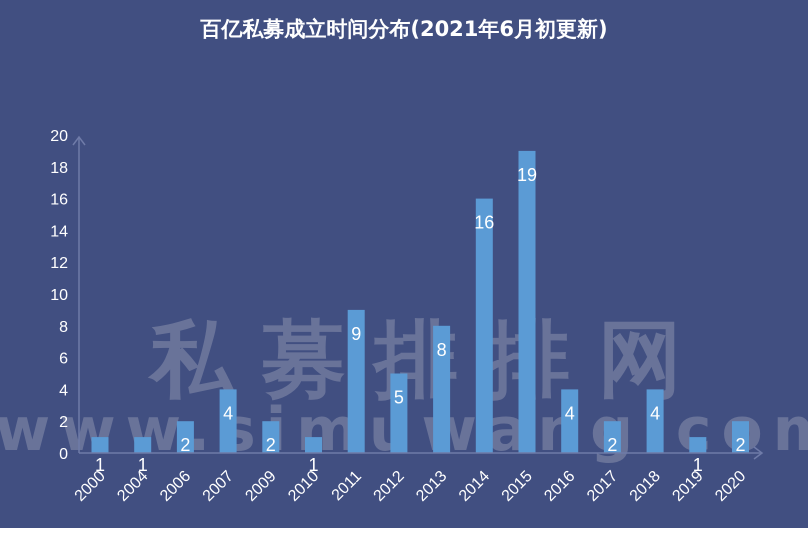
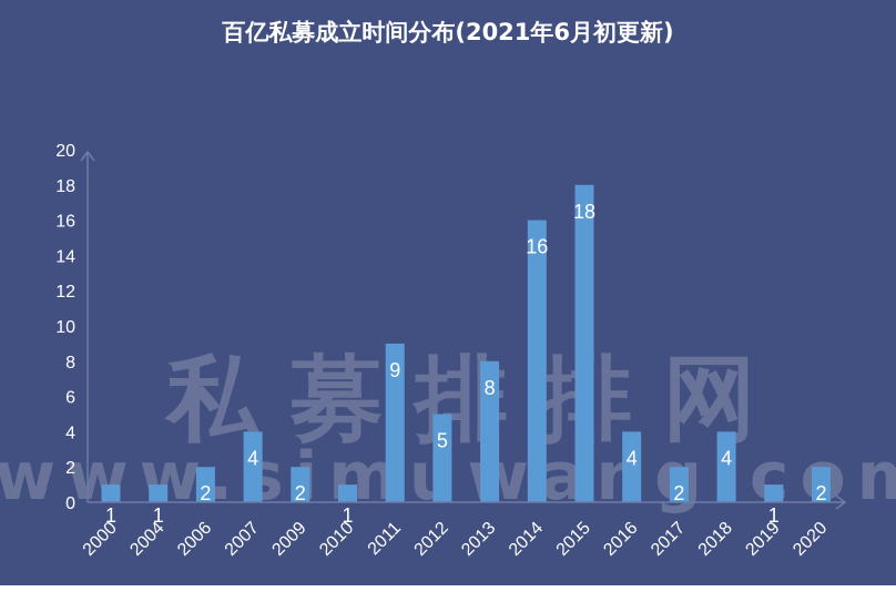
2015: 19 -> 18
